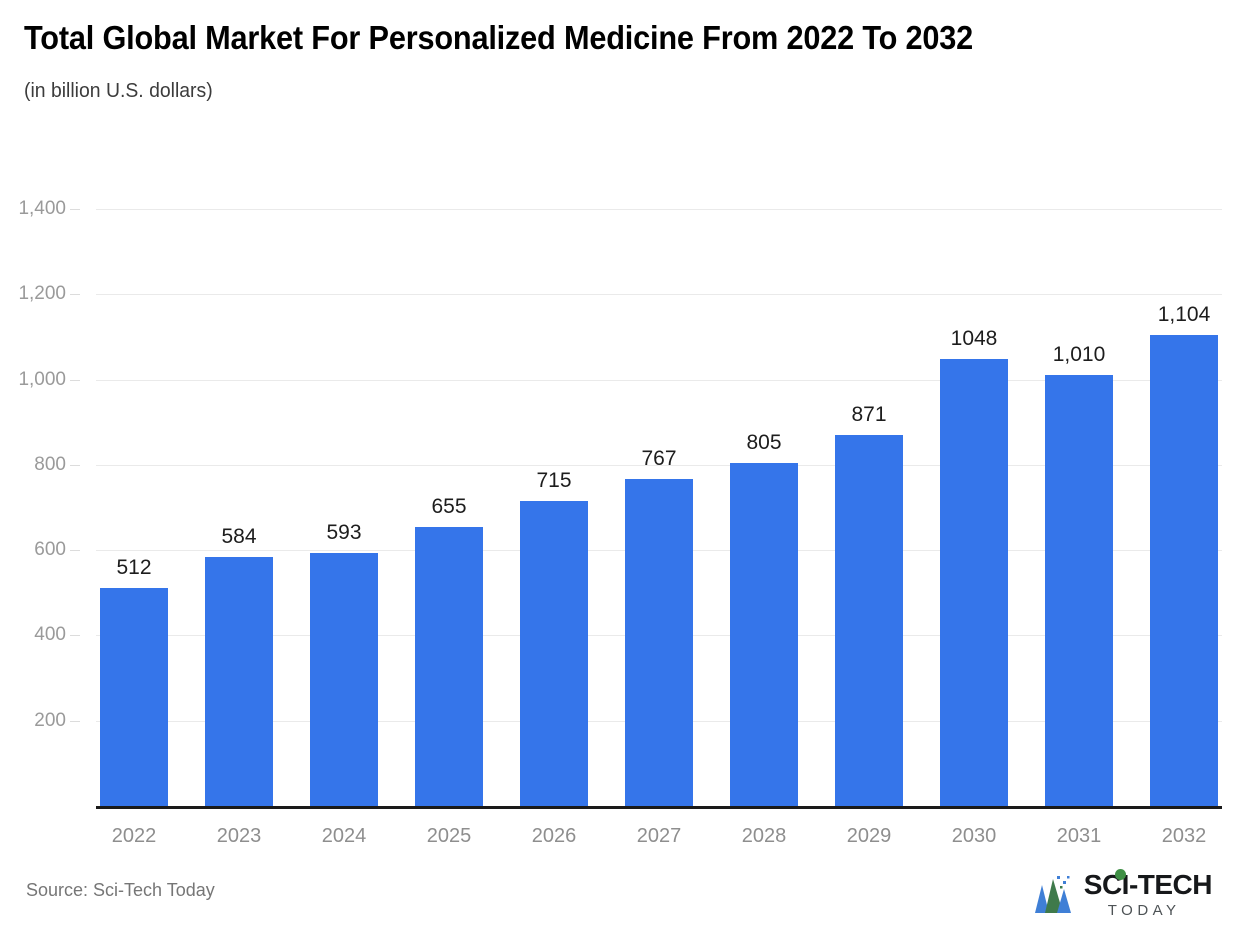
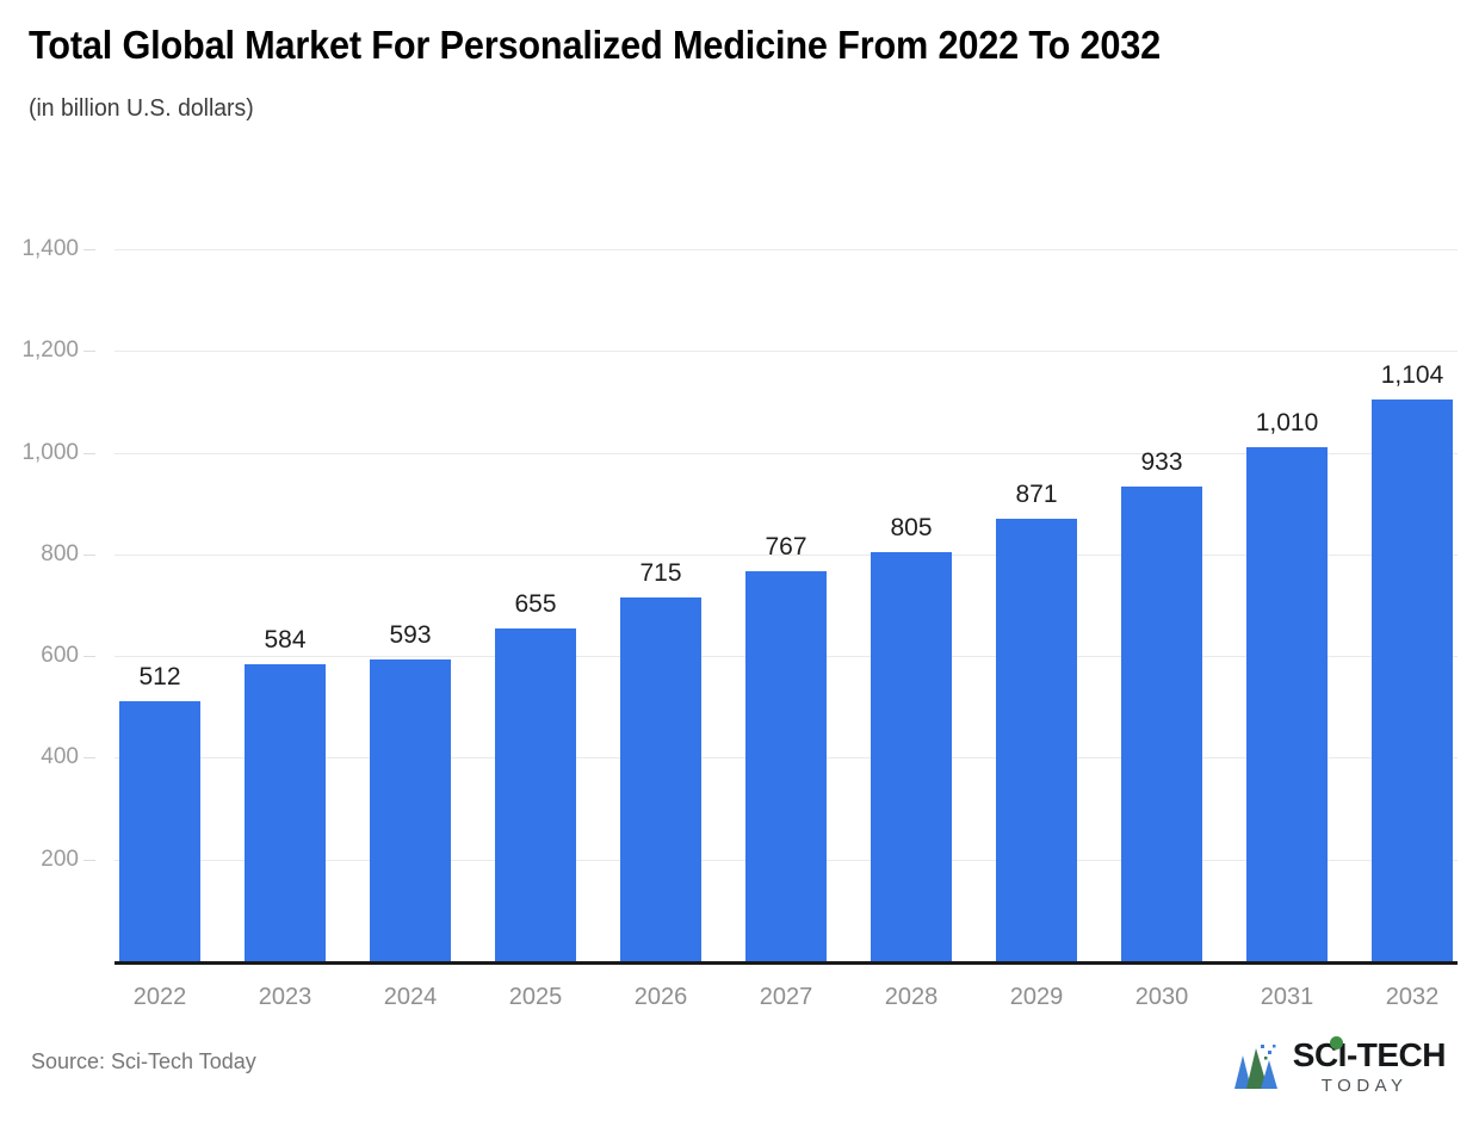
2030: 1048 -> 933
